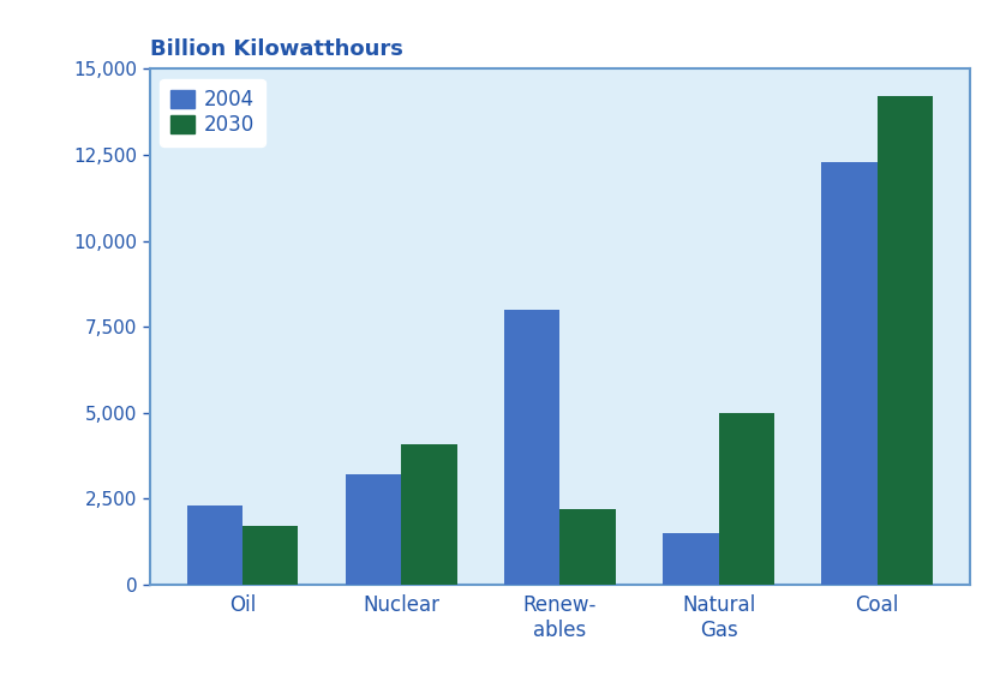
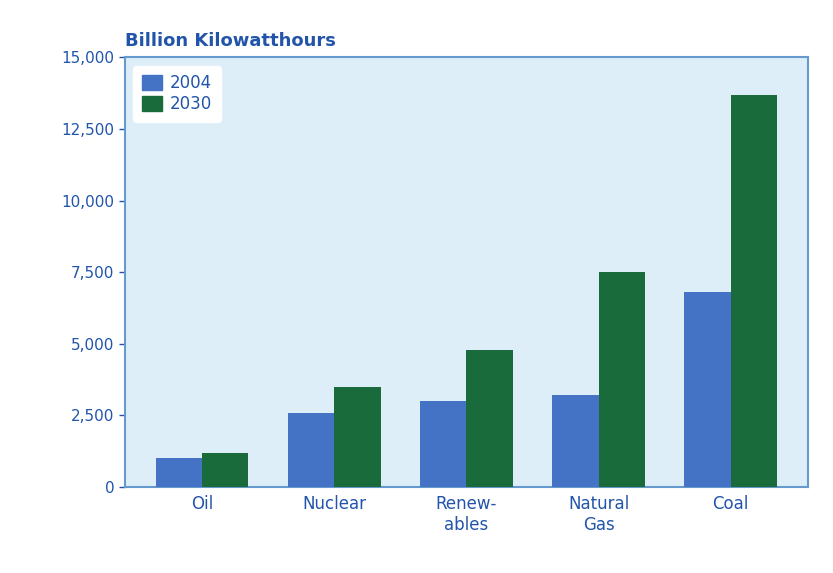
2004/Oil: 2,300 -> 1,000
2030/Oil: 1,700 -> 1,200
2004/Nuclear: 3,200 -> 2,600
2030/Nuclear: 4,100 -> 3,500
2004/Renew- ables: 8,000 -> 3,000
2030/Renew- ables: 2,200 -> 4,800
2004/Natural Gas: 1,500 -> 3,200
2030/Natural Gas: 5,000 -> 7,500
2004/Coal: 12,300 -> 6,800
2030/Coal: 14,200 -> 13,700
